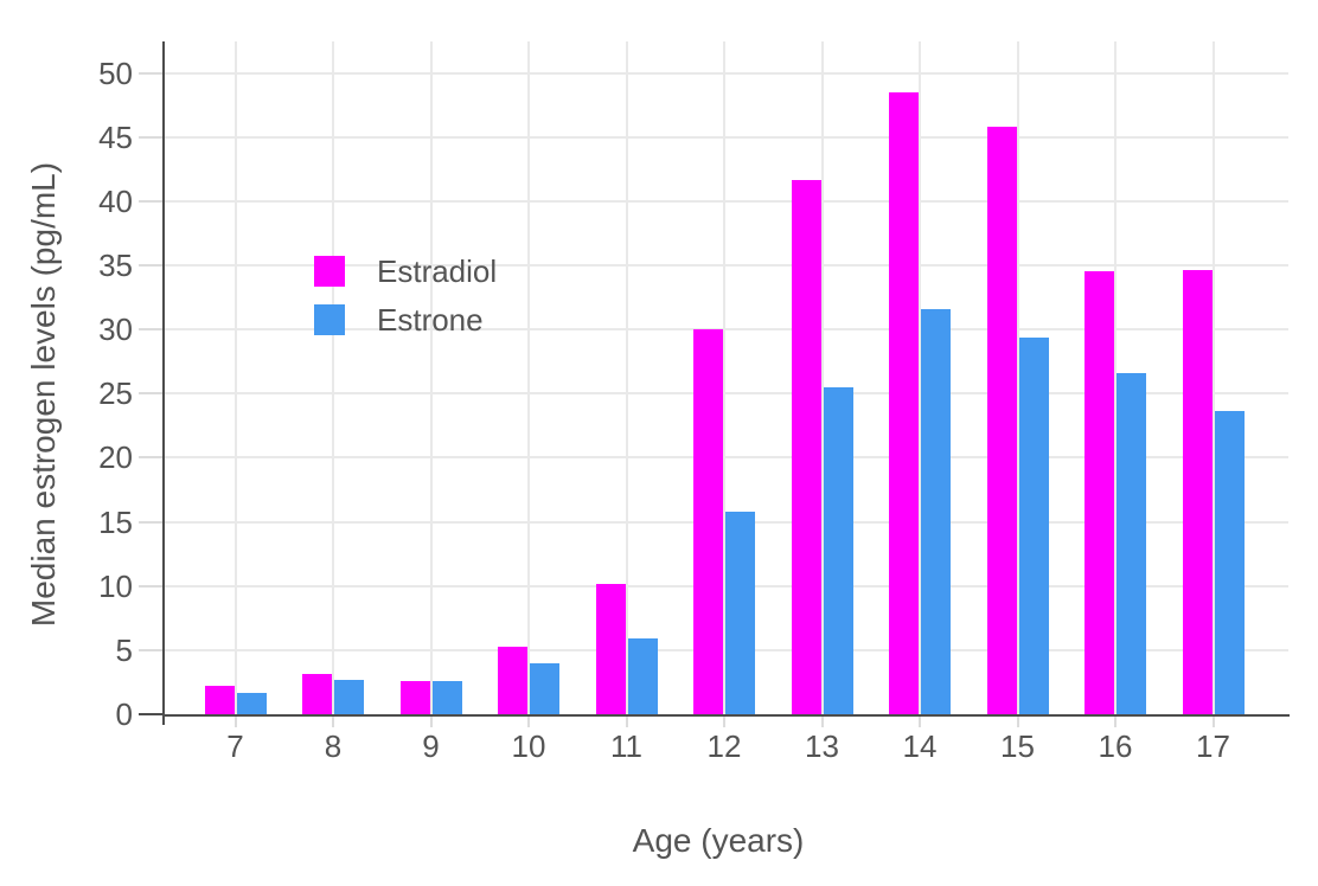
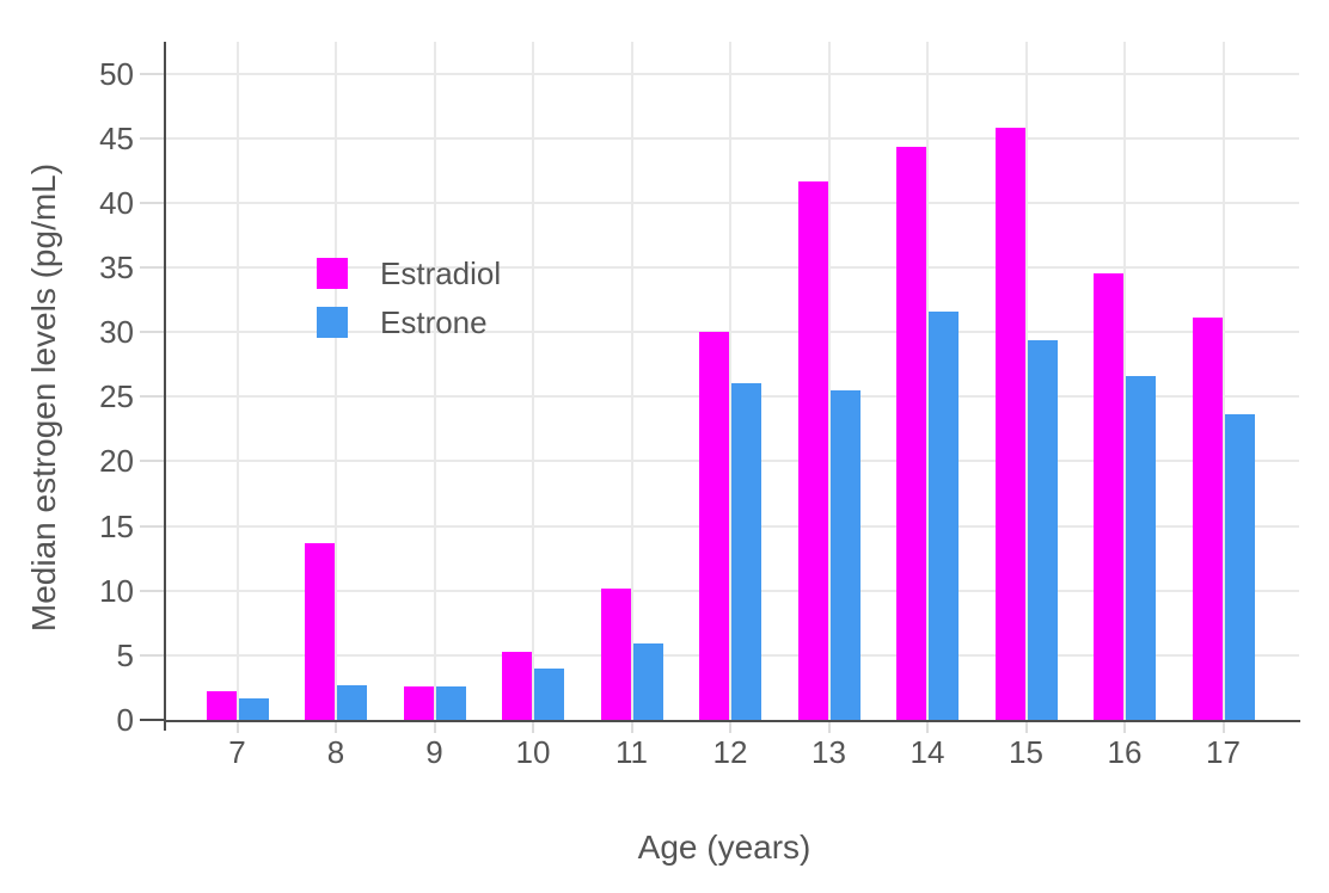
Estradiol/8: 3.1 -> 13.7
Estrone/12: 15.8 -> 26.0
Estradiol/14: 48.5 -> 44.3
Estradiol/17: 34.6 -> 31.1
